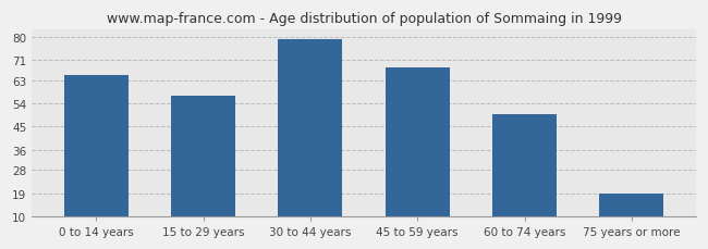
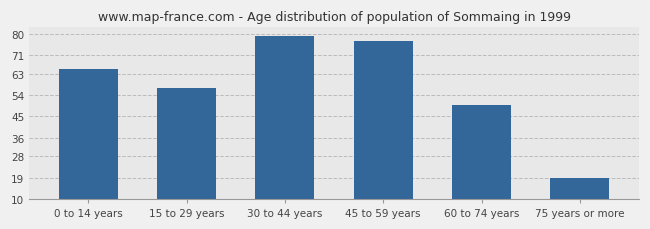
45 to 59 years: 68 -> 77
